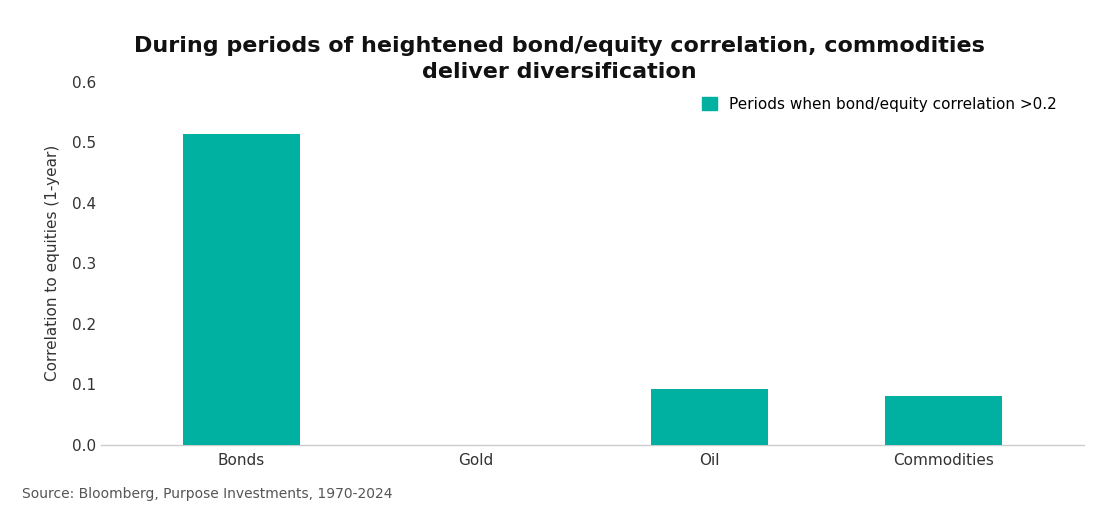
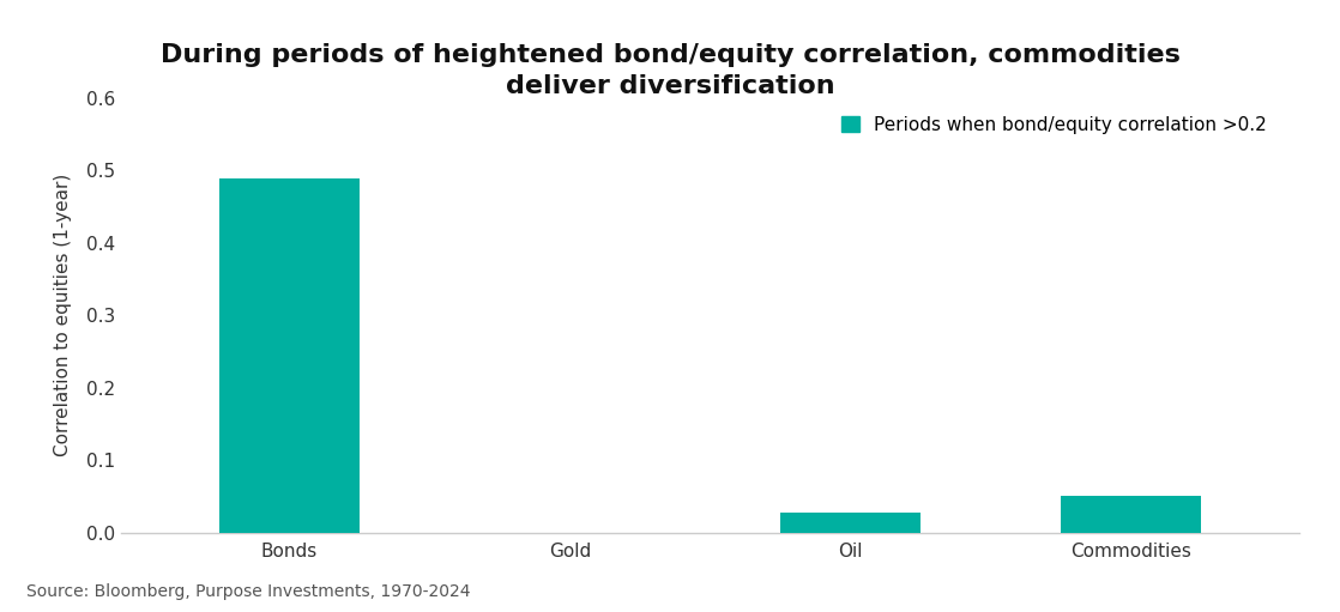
Bonds: 0.514 -> 0.488
Oil: 0.092 -> 0.028
Commodities: 0.080 -> 0.050
